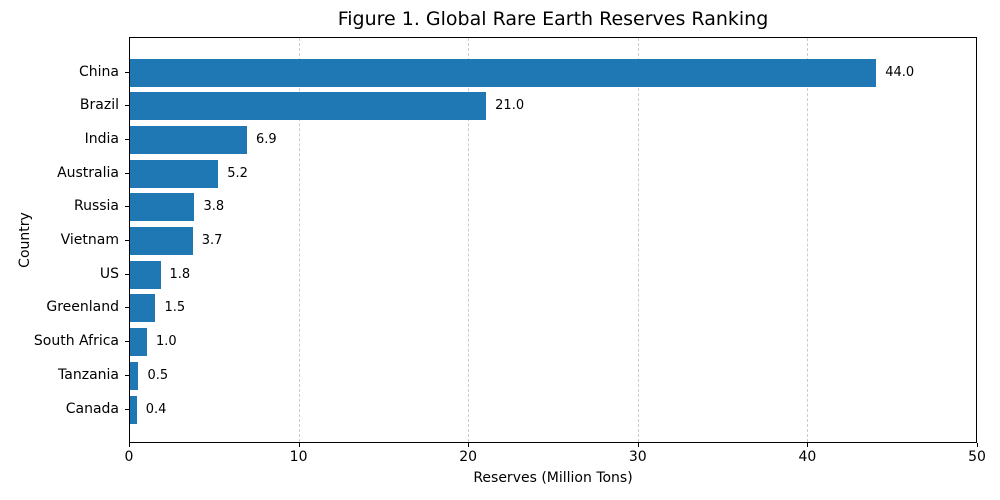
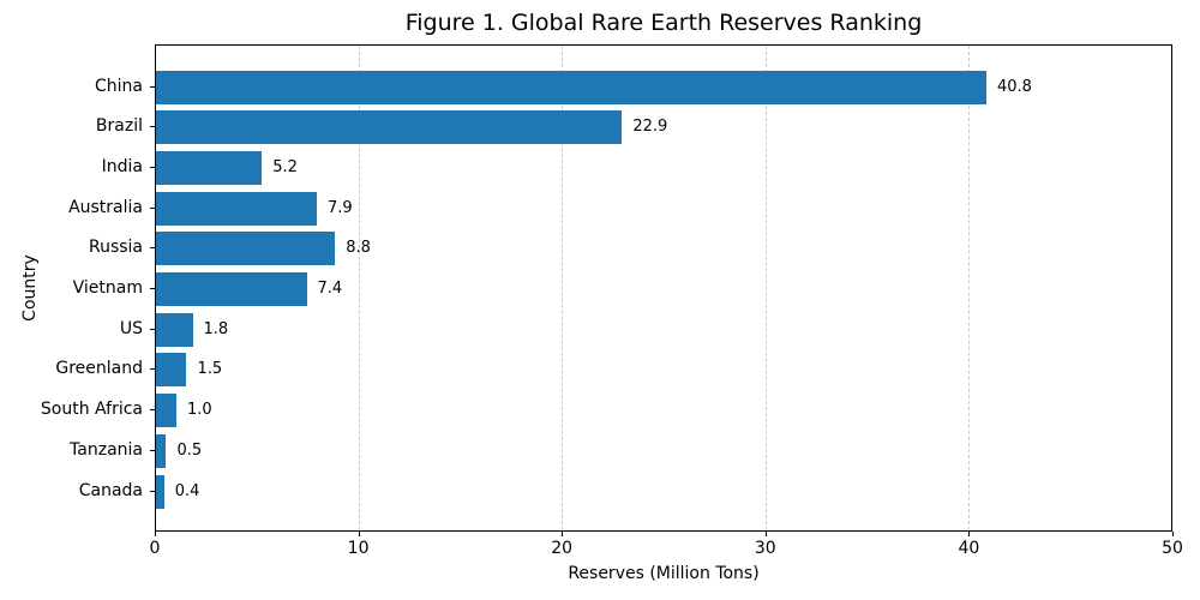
China: 44.0 -> 40.8
Brazil: 21.0 -> 22.9
India: 6.9 -> 5.2
Australia: 5.2 -> 7.9
Russia: 3.8 -> 8.8
Vietnam: 3.7 -> 7.4
